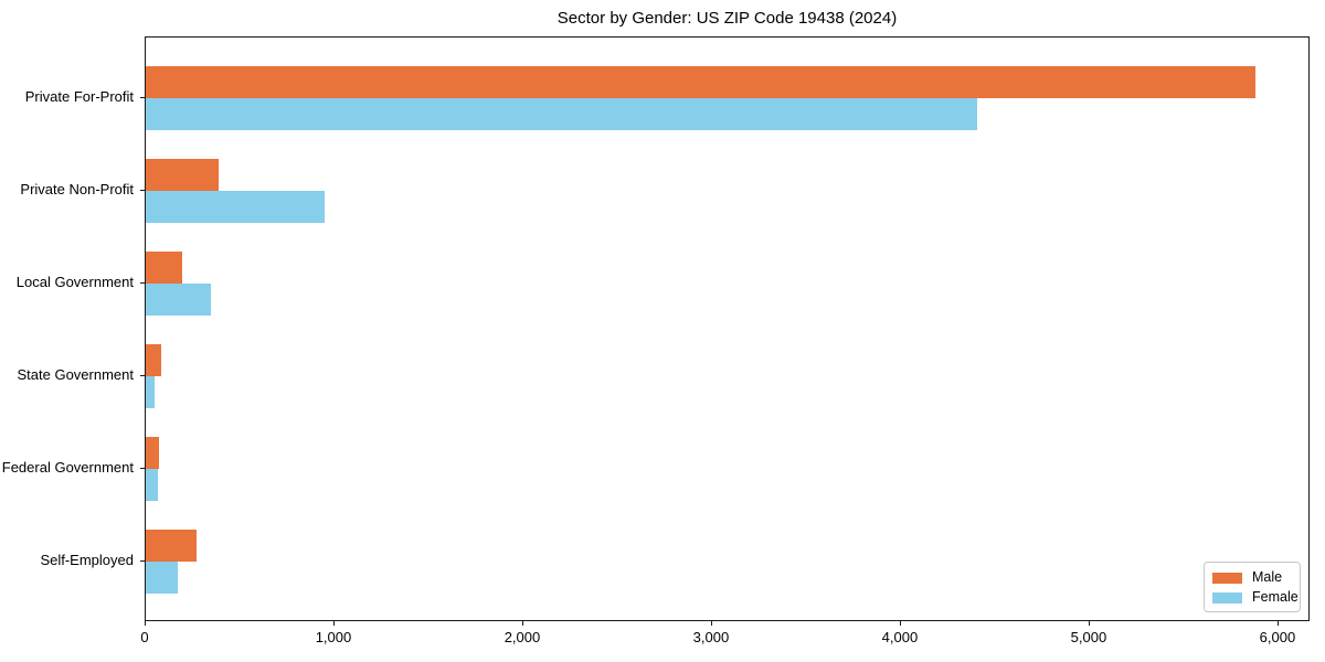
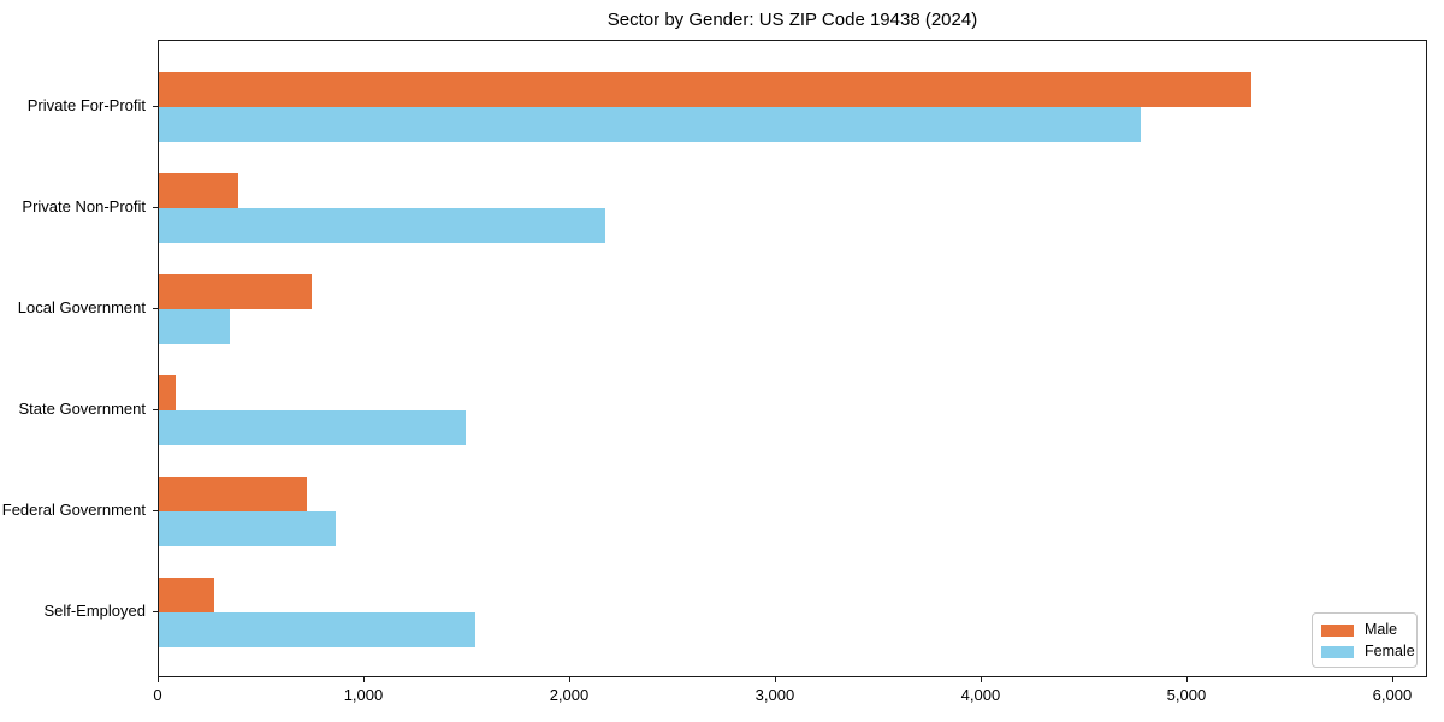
Male/Private For-Profit: 5880 -> 5310
Female/Private For-Profit: 4400 -> 4770
Female/Private Non-Profit: 950 -> 2170
Male/Local Government: 190 -> 740
Female/State Government: 40 -> 1490
Male/Federal Government: 70 -> 720
Female/Federal Government: 60 -> 860
Female/Self-Employed: 170 -> 1540
